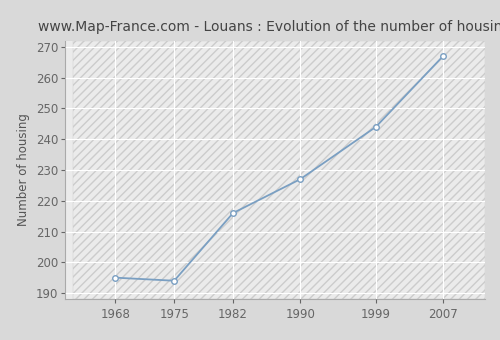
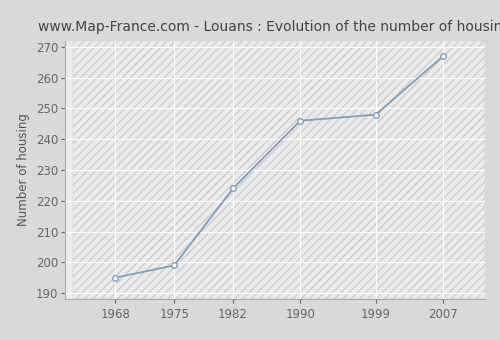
1975: 194 -> 199
1982: 216 -> 224
1990: 227 -> 246
1999: 244 -> 248
